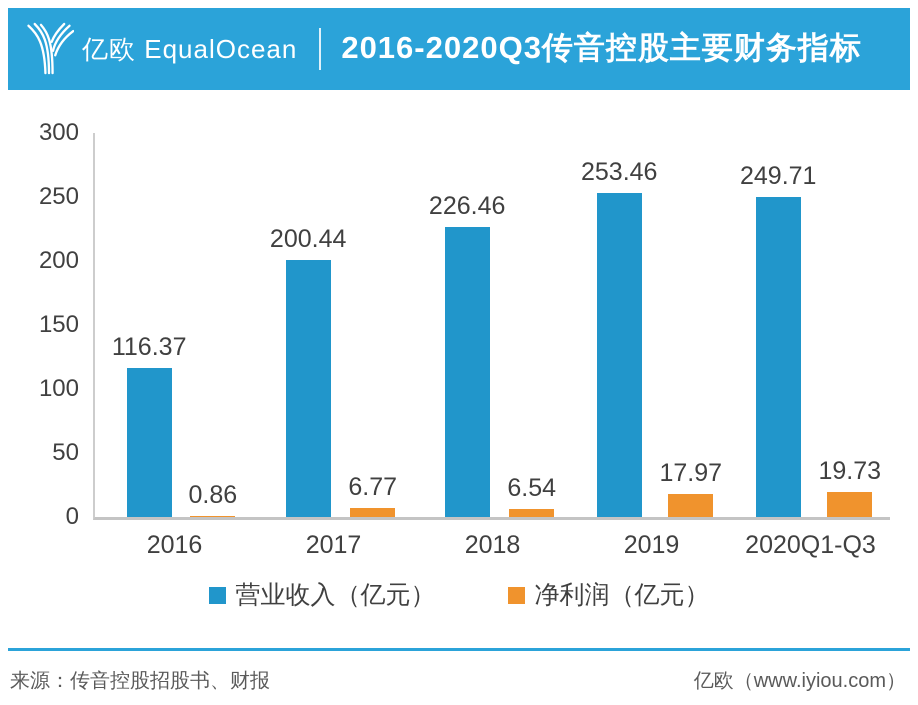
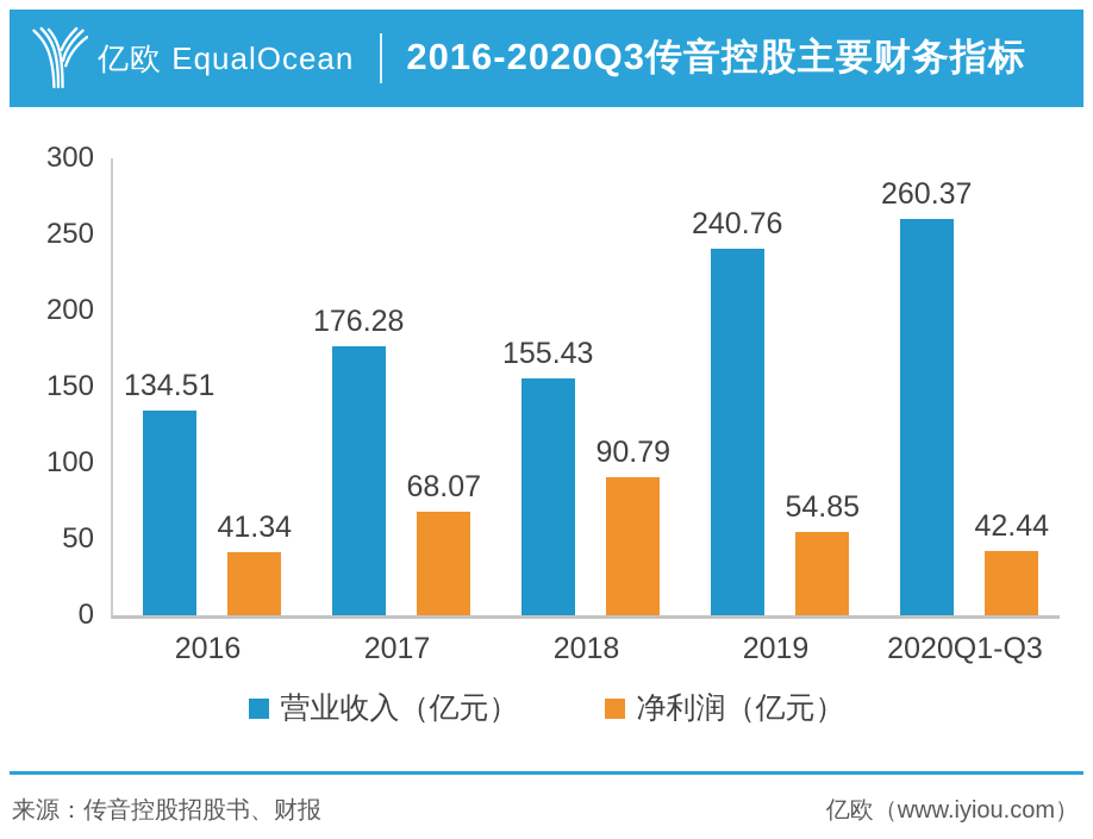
营业收入（亿元）/2016: 116.37 -> 134.51
净利润（亿元）/2016: 0.86 -> 41.34
营业收入（亿元）/2017: 200.44 -> 176.28
净利润（亿元）/2017: 6.77 -> 68.07
营业收入（亿元）/2018: 226.46 -> 155.43
净利润（亿元）/2018: 6.54 -> 90.79
营业收入（亿元）/2019: 253.46 -> 240.76
净利润（亿元）/2019: 17.97 -> 54.85
营业收入（亿元）/2020Q1-Q3: 249.71 -> 260.37
净利润（亿元）/2020Q1-Q3: 19.73 -> 42.44
